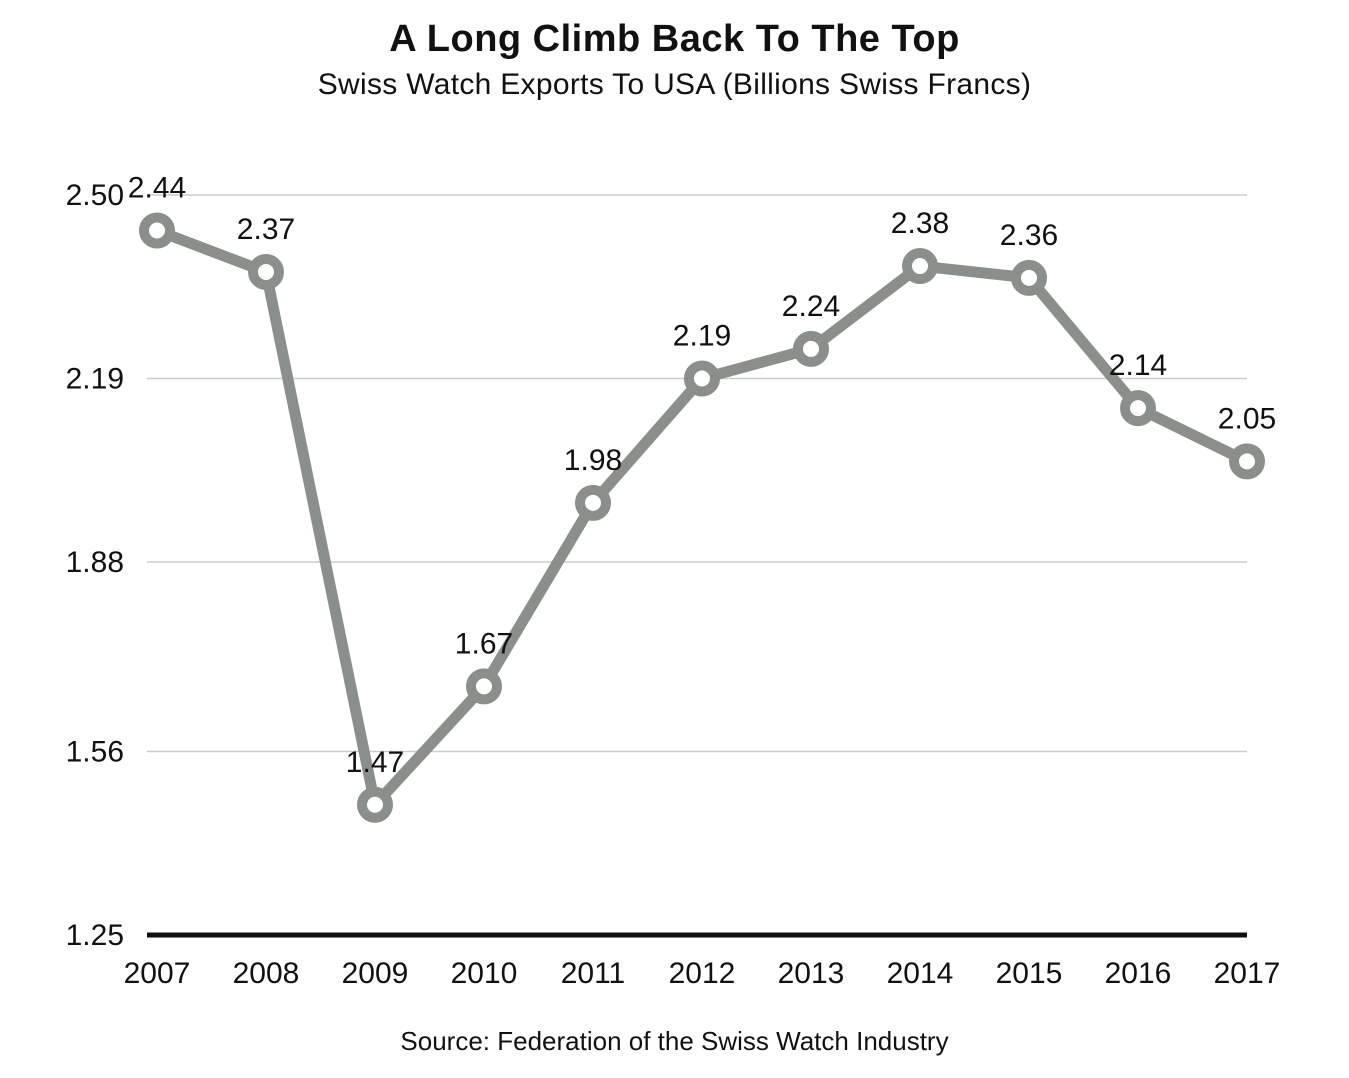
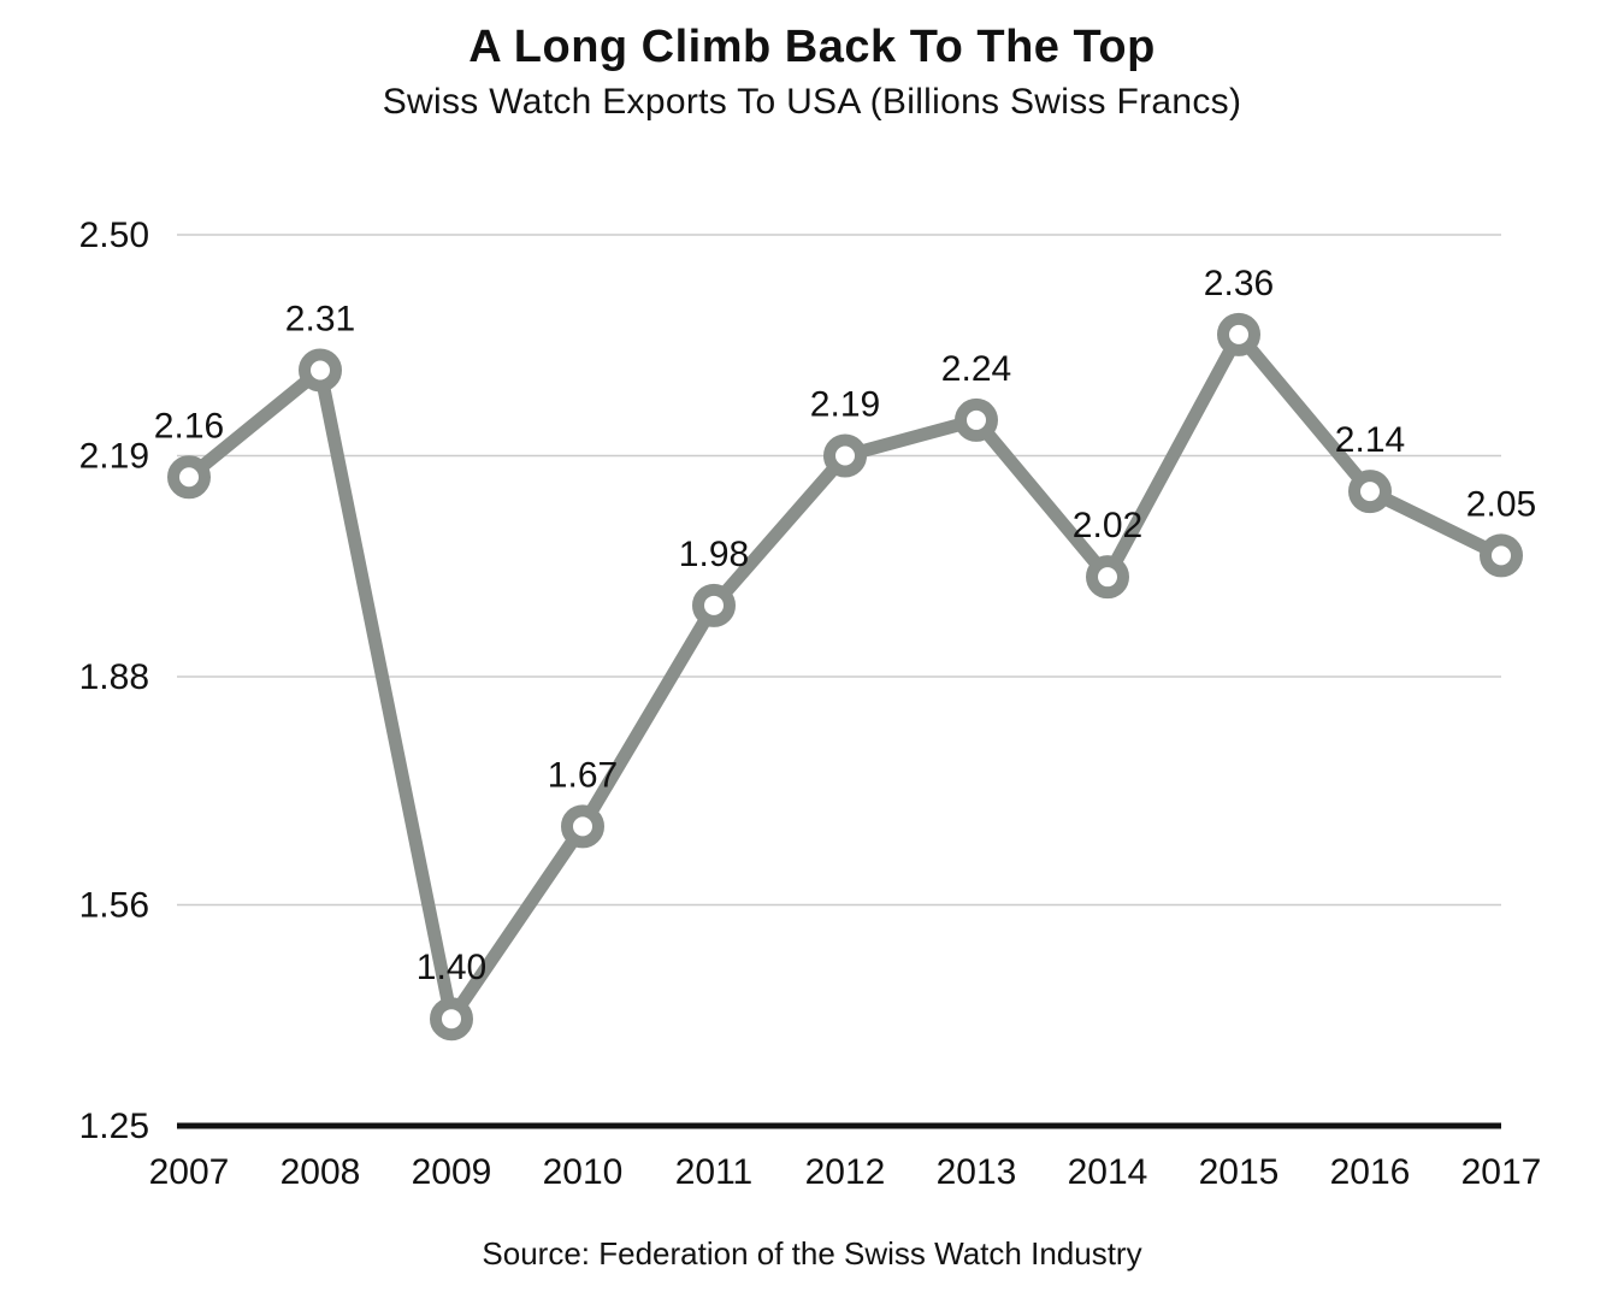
2007: 2.44 -> 2.16
2008: 2.37 -> 2.31
2009: 1.47 -> 1.40
2014: 2.38 -> 2.02
